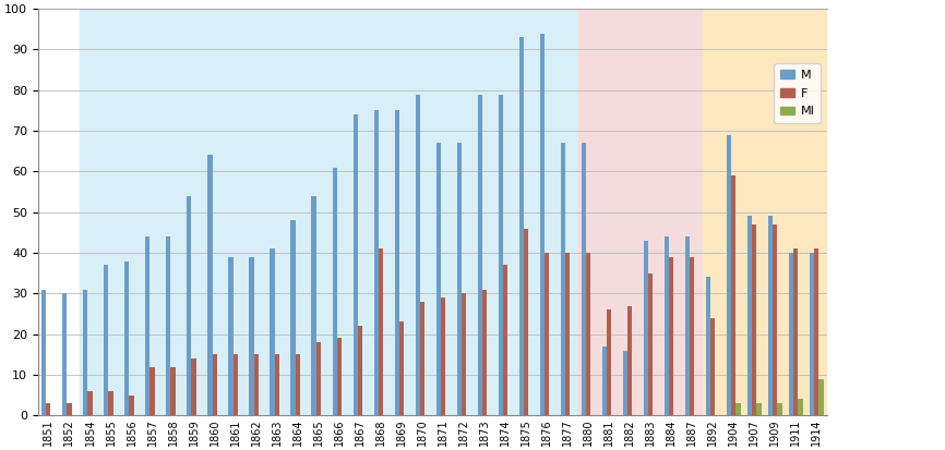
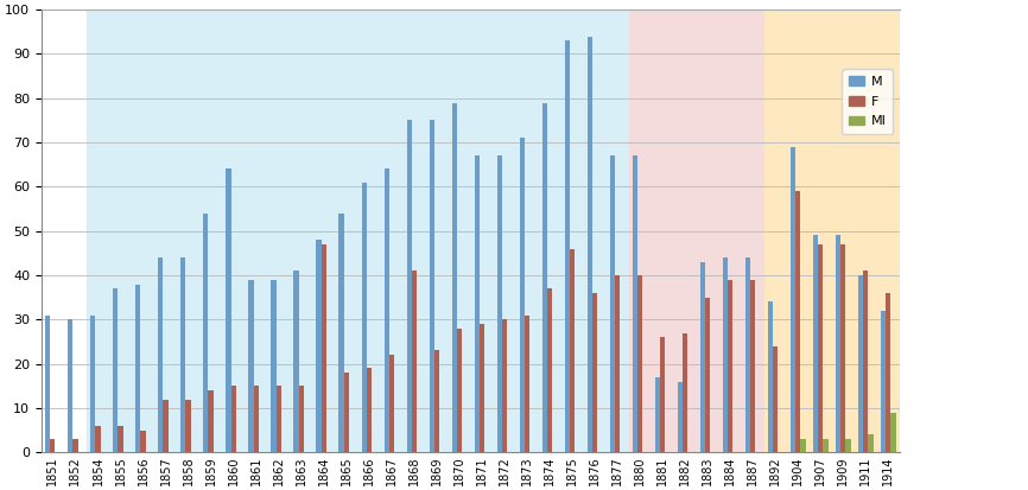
F/1864: 15 -> 47
M/1867: 74 -> 64
M/1873: 79 -> 71
F/1876: 40 -> 36
M/1914: 40 -> 32
F/1914: 41 -> 36
